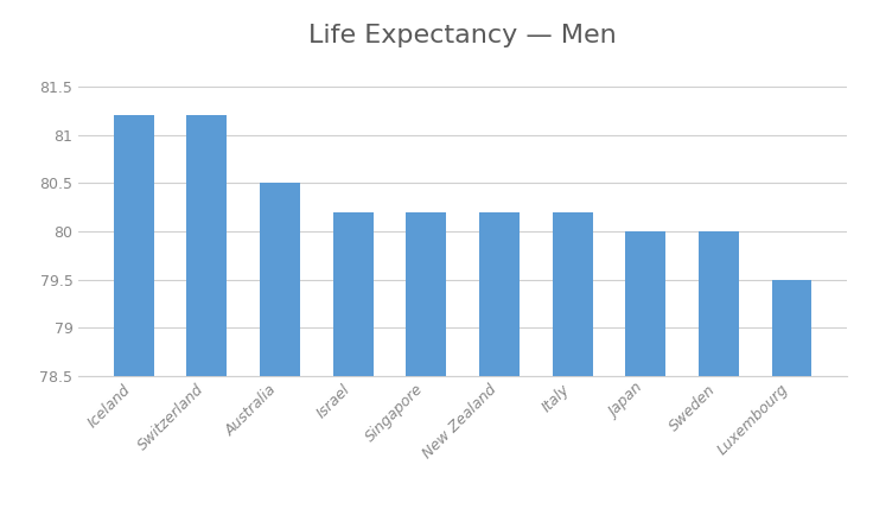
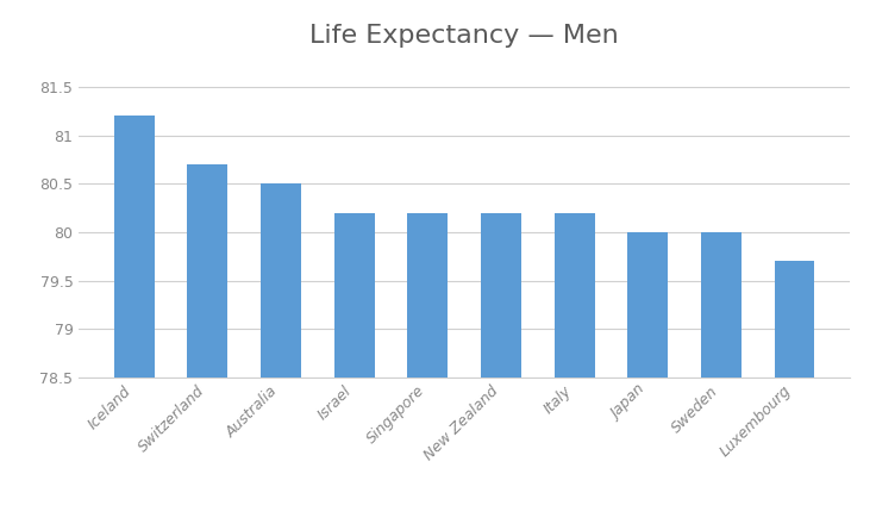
Switzerland: 81.2 -> 80.7
Luxembourg: 79.5 -> 79.7
